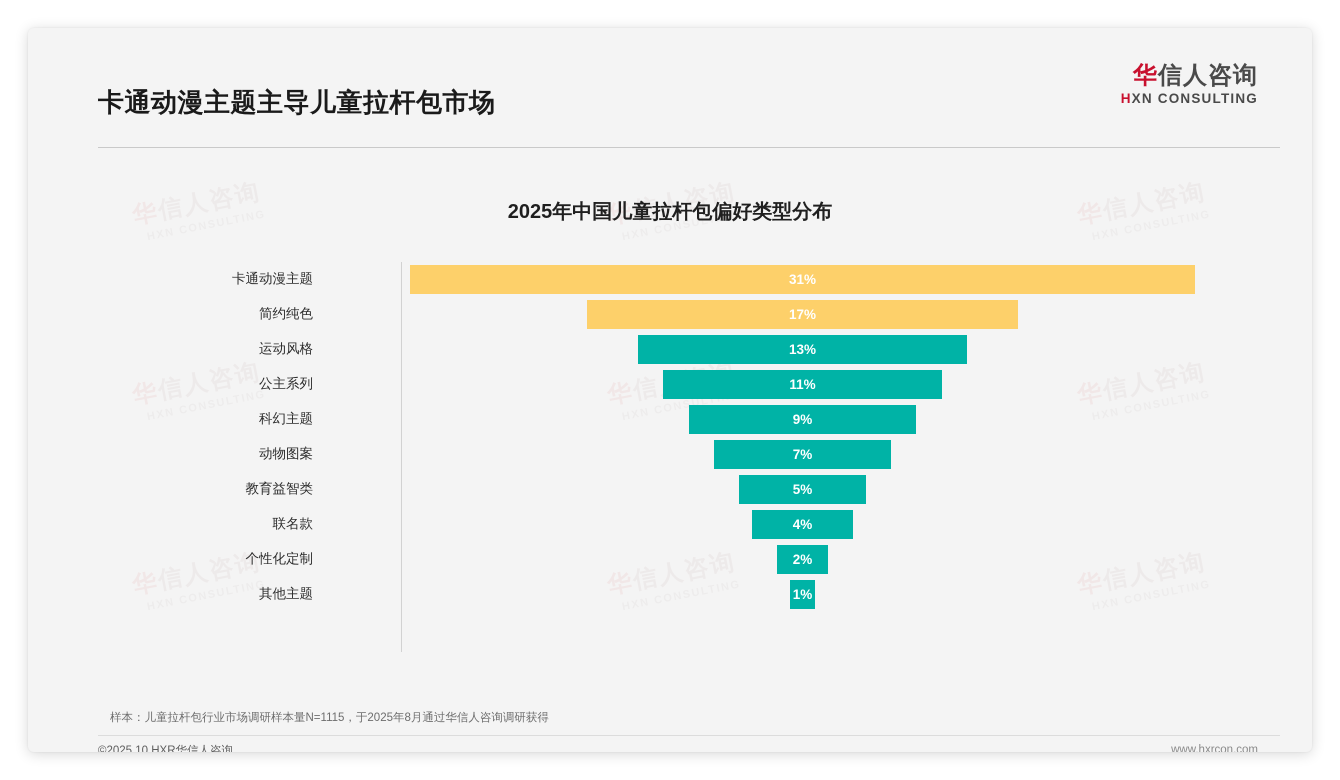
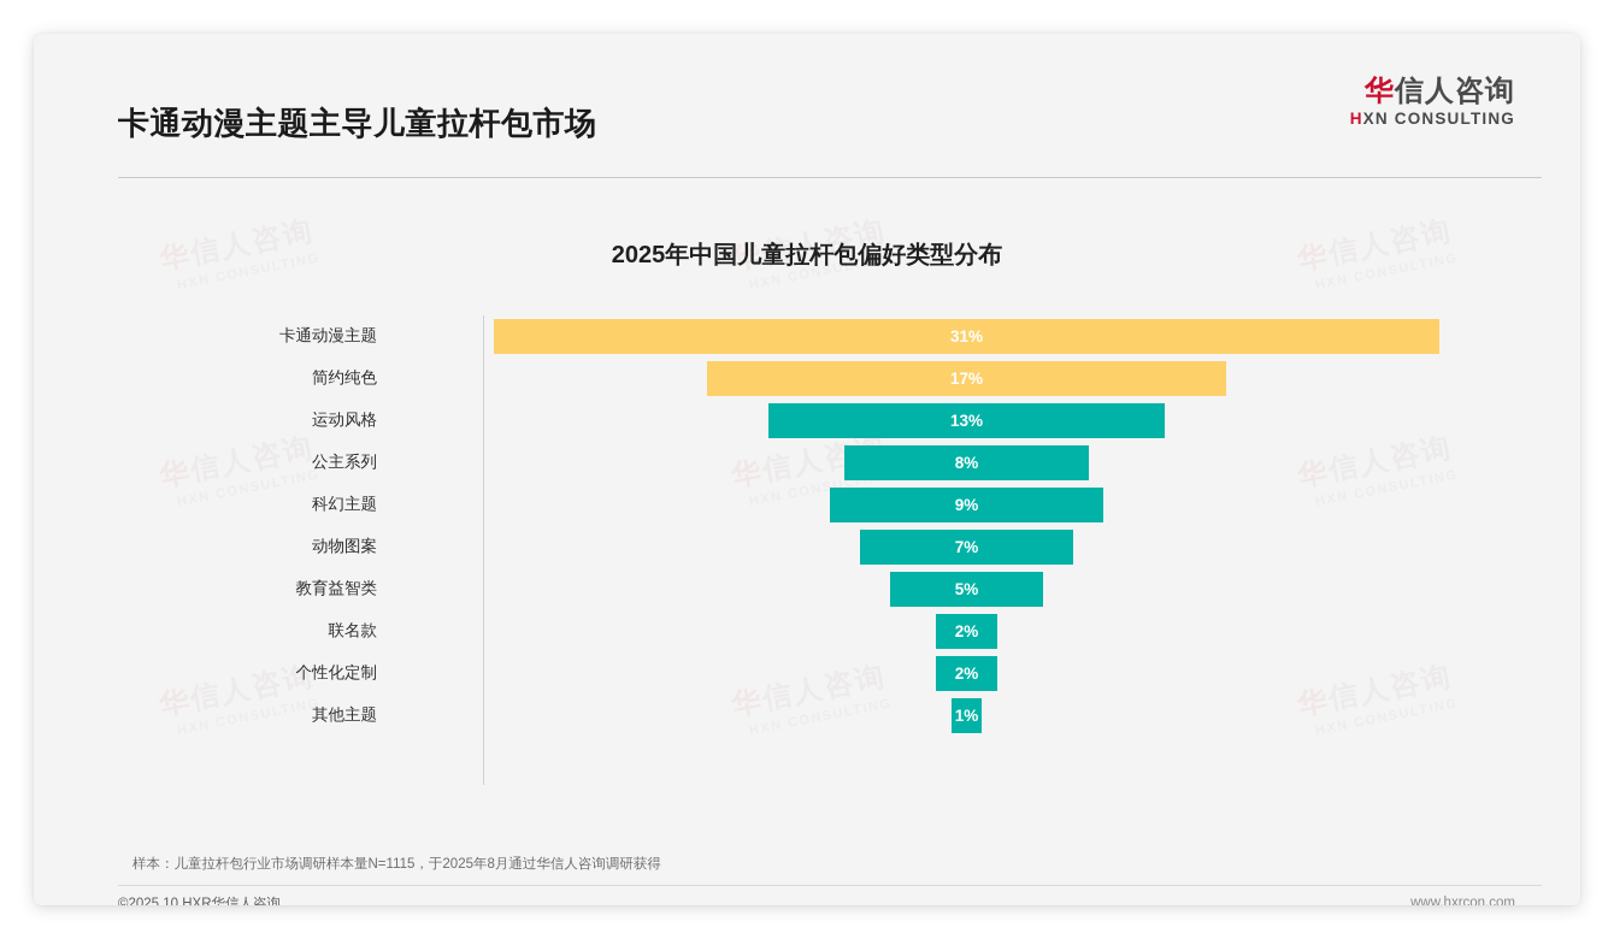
公主系列: 11% -> 8%
联名款: 4% -> 2%
